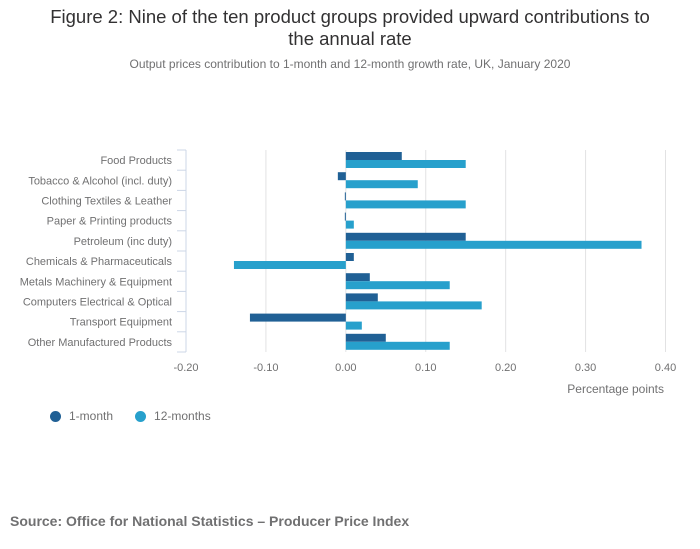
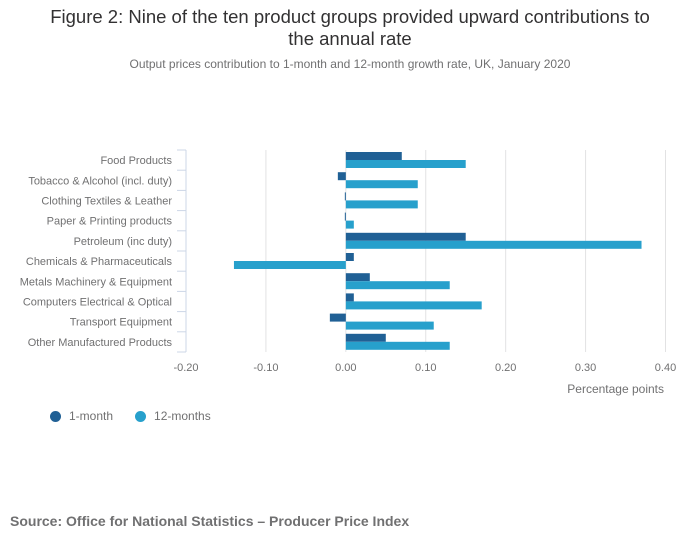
12-months/Clothing Textiles & Leather: 0.15 -> 0.09
1-month/Computers Electrical & Optical: 0.04 -> 0.01
1-month/Transport Equipment: -0.12 -> -0.02
12-months/Transport Equipment: 0.02 -> 0.11
